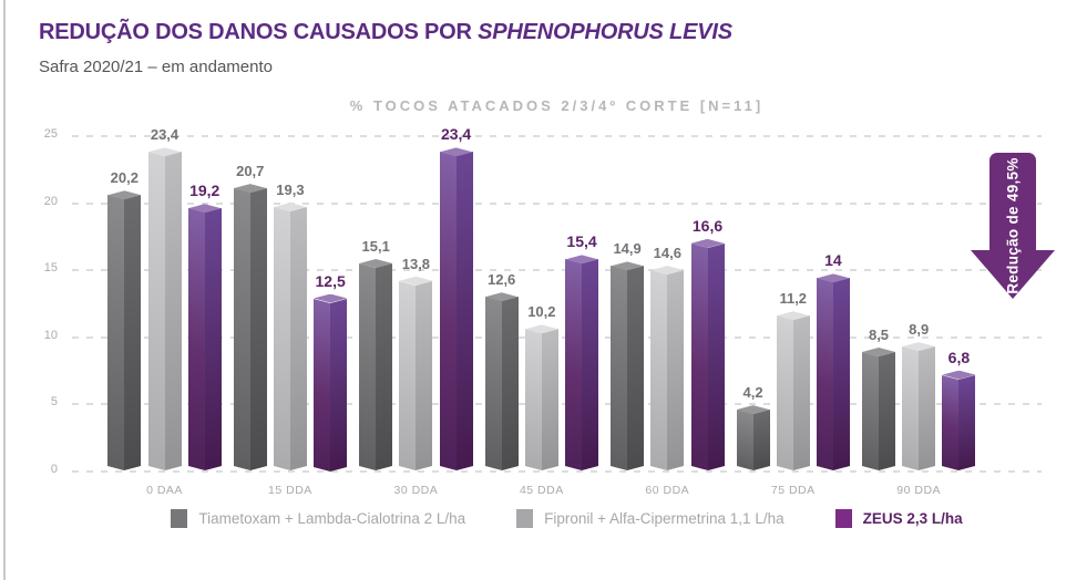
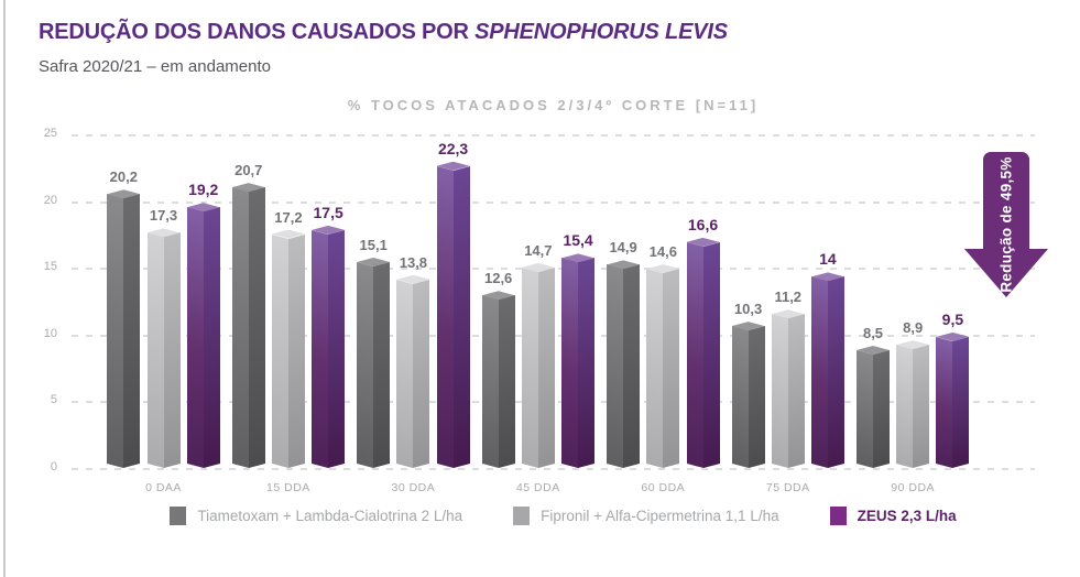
Fipronil + Alfa-Cipermetrina 1,1 L/ha/0 DAA: 23,4 -> 17,3
Fipronil + Alfa-Cipermetrina 1,1 L/ha/15 DDA: 19,3 -> 17,2
ZEUS 2,3 L/ha/15 DDA: 12,5 -> 17,5
ZEUS 2,3 L/ha/30 DDA: 23,4 -> 22,3
Fipronil + Alfa-Cipermetrina 1,1 L/ha/45 DDA: 10,2 -> 14,7
Tiametoxam + Lambda-Cialotrina 2 L/ha/75 DDA: 4,2 -> 10,3
ZEUS 2,3 L/ha/90 DDA: 6,8 -> 9,5
